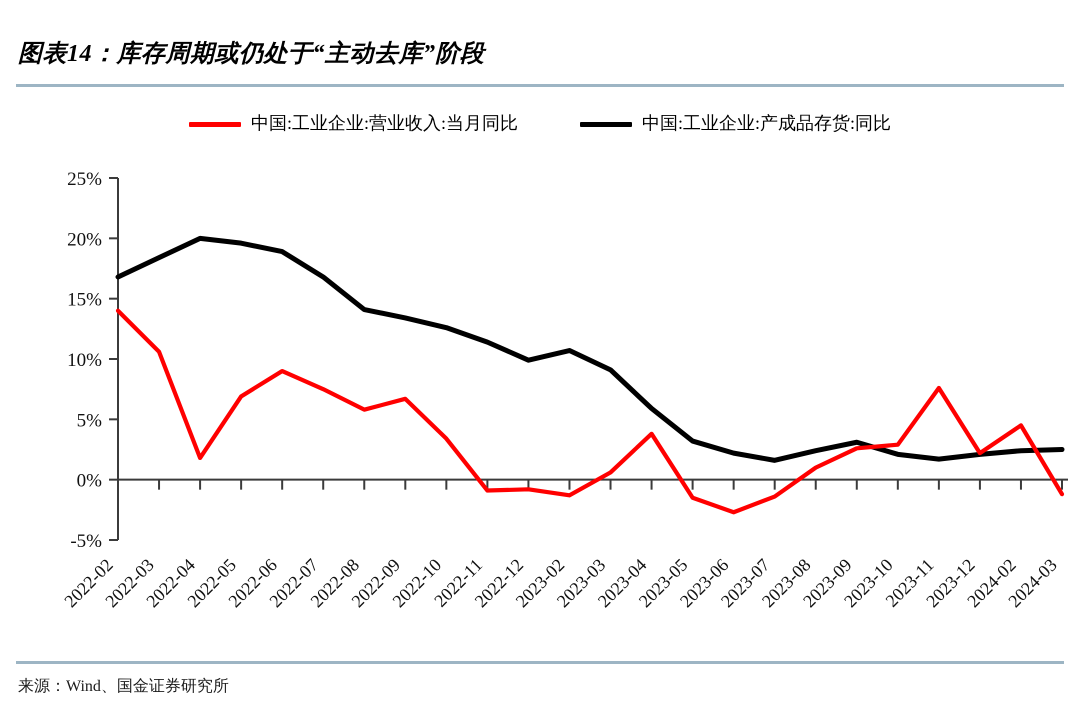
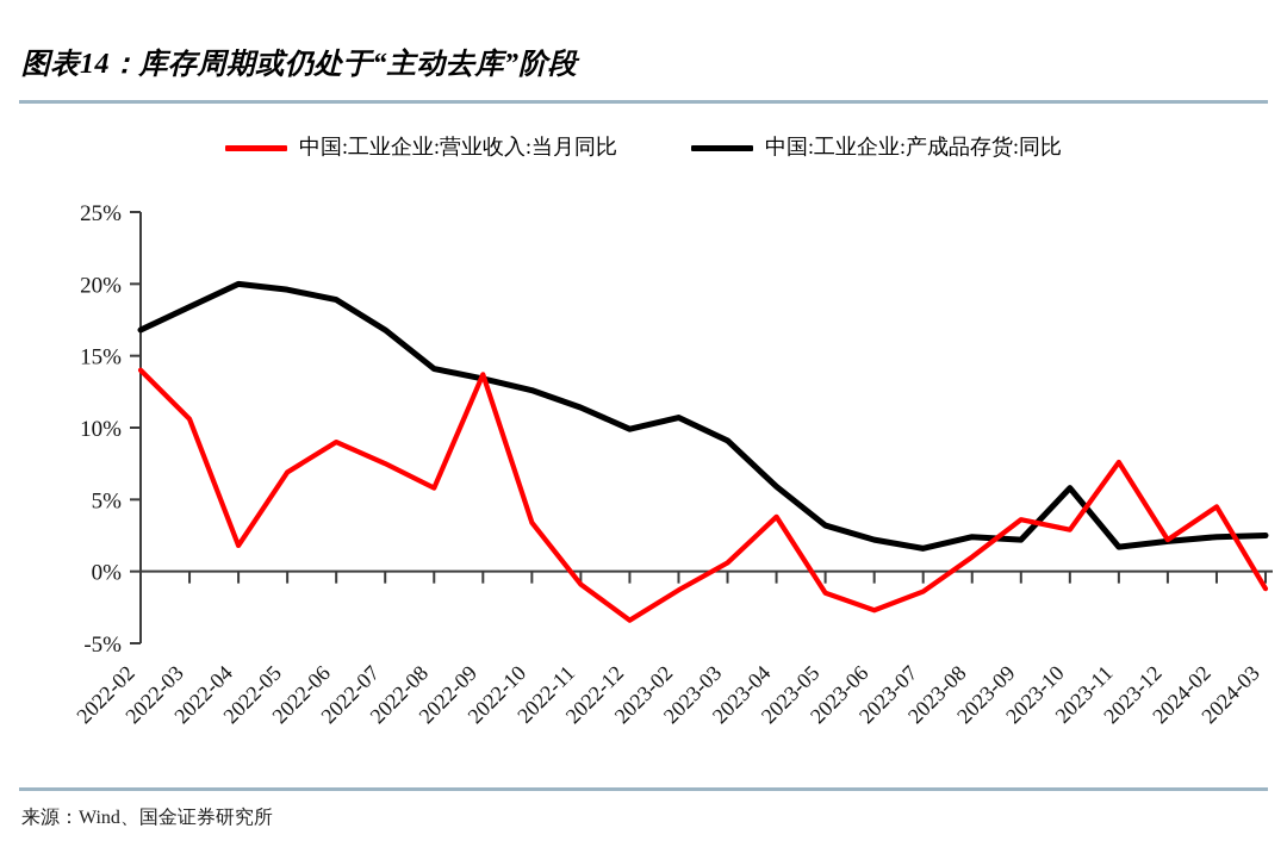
中国:工业企业:营业收入:当月同比/2022-09: 6.7% -> 13.7%
中国:工业企业:营业收入:当月同比/2022-12: -0.8% -> -3.4%
中国:工业企业:营业收入:当月同比/2023-09: 2.6% -> 3.6%
中国:工业企业:产成品存货:同比/2023-09: 3.1% -> 2.2%
中国:工业企业:产成品存货:同比/2023-10: 2.1% -> 5.8%
